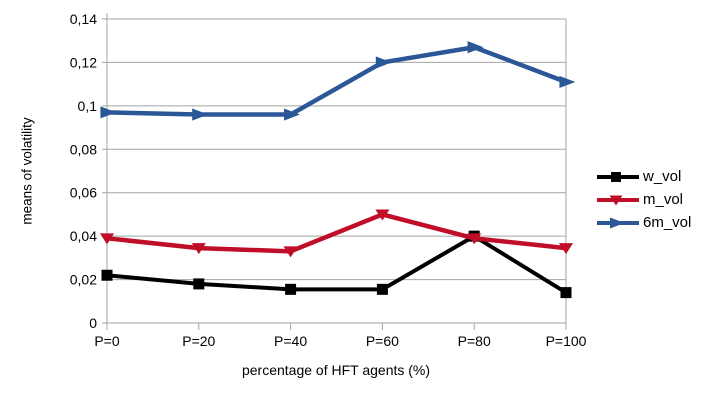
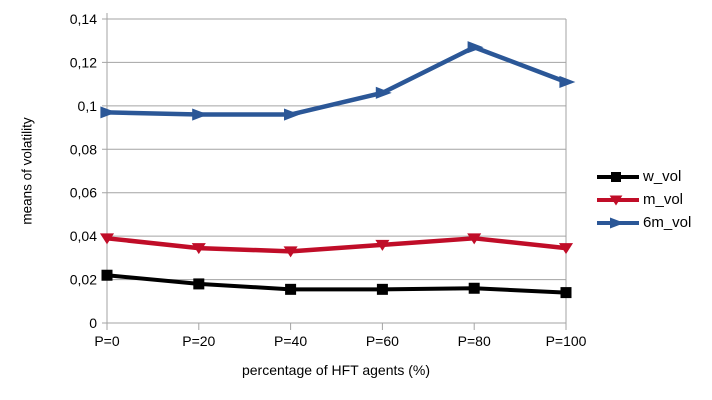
m_vol/P=60: 0,05 -> 0,04
6m_vol/P=60: 0,12 -> 0,11
w_vol/P=80: 0,04 -> 0,02
